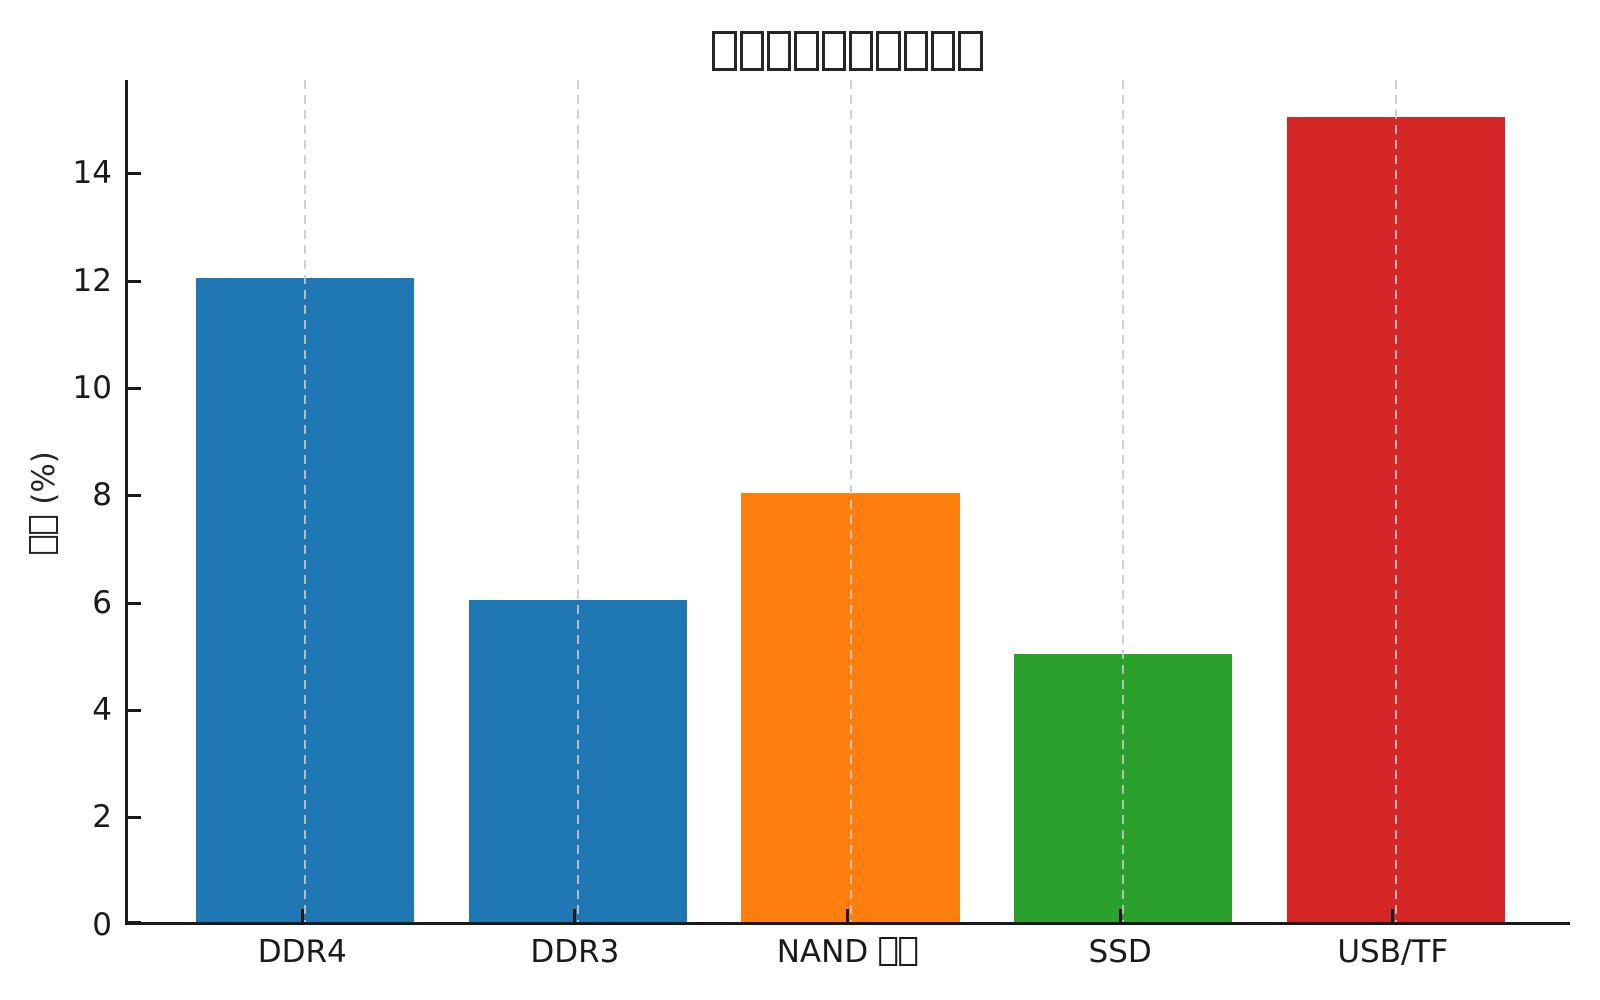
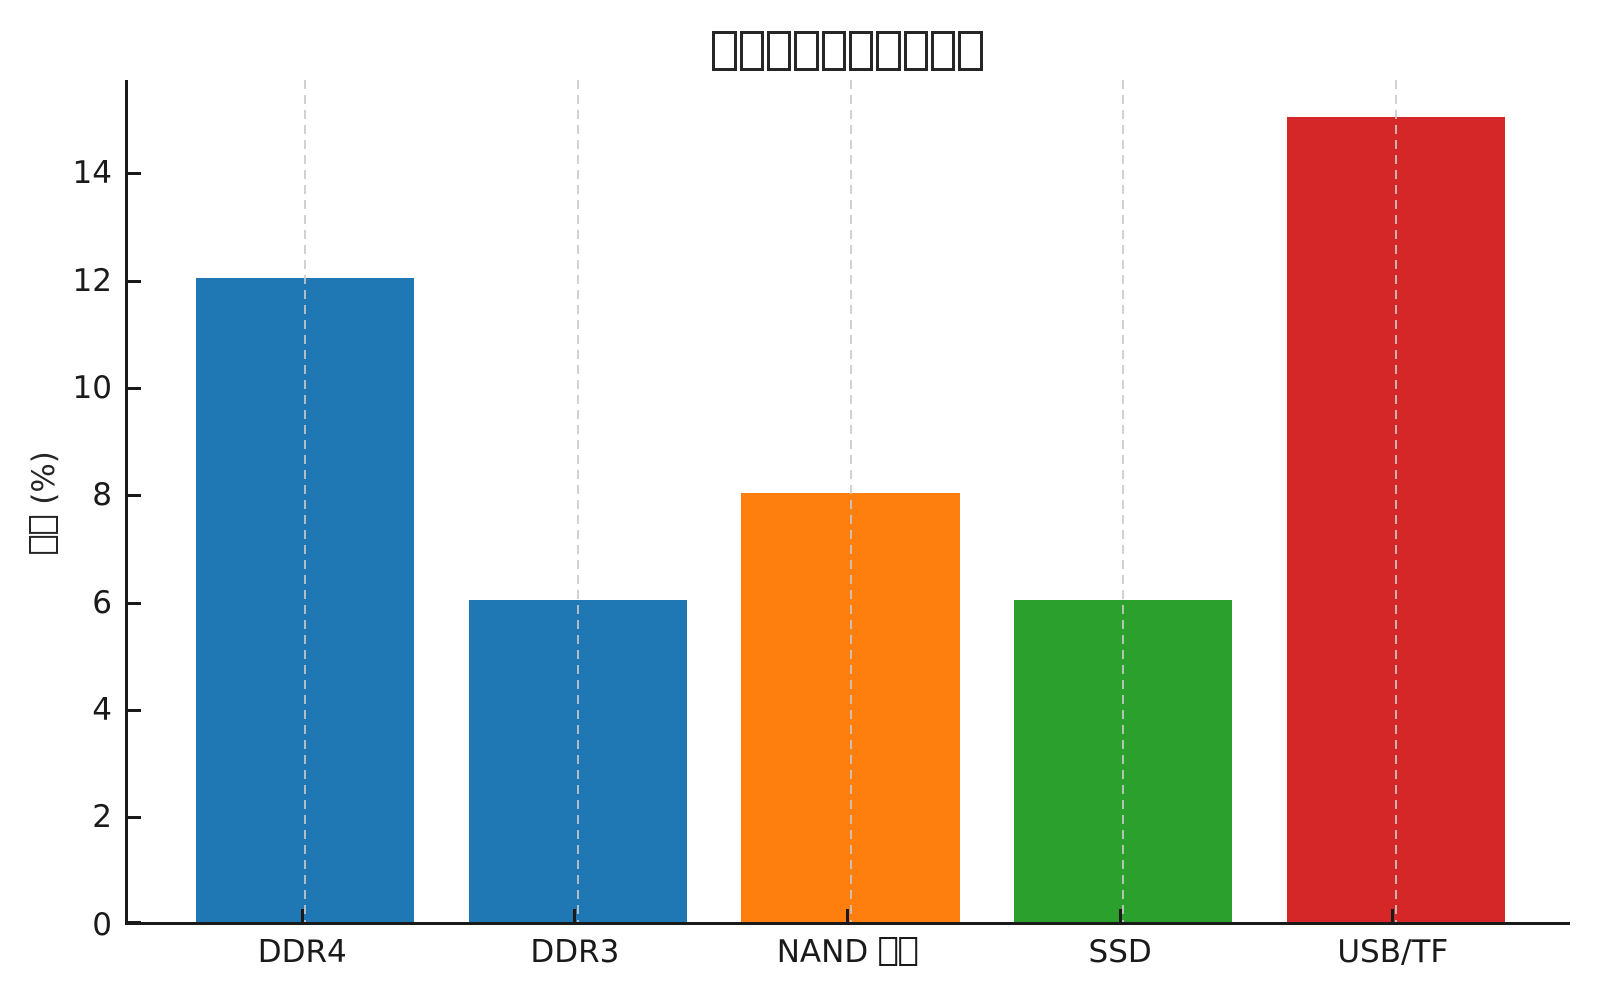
SSD: 5 -> 6
